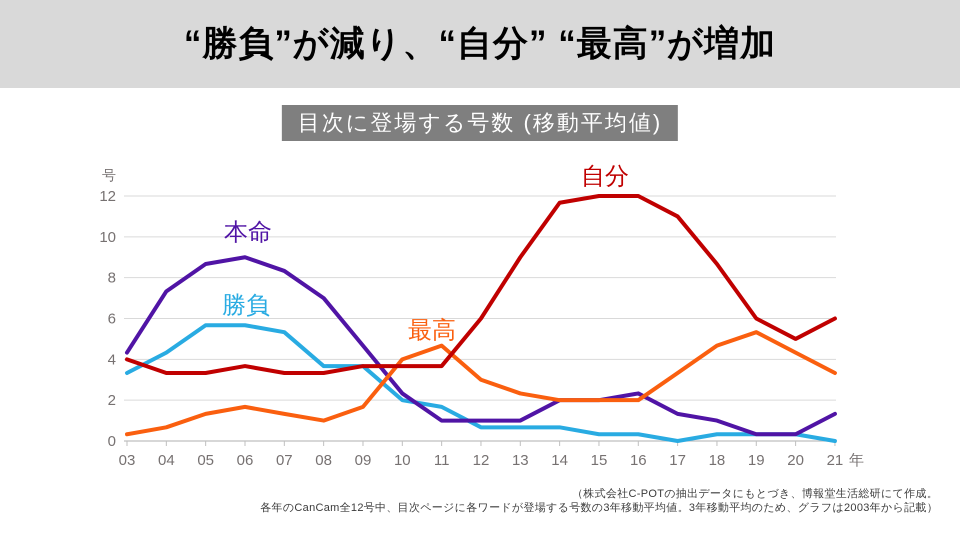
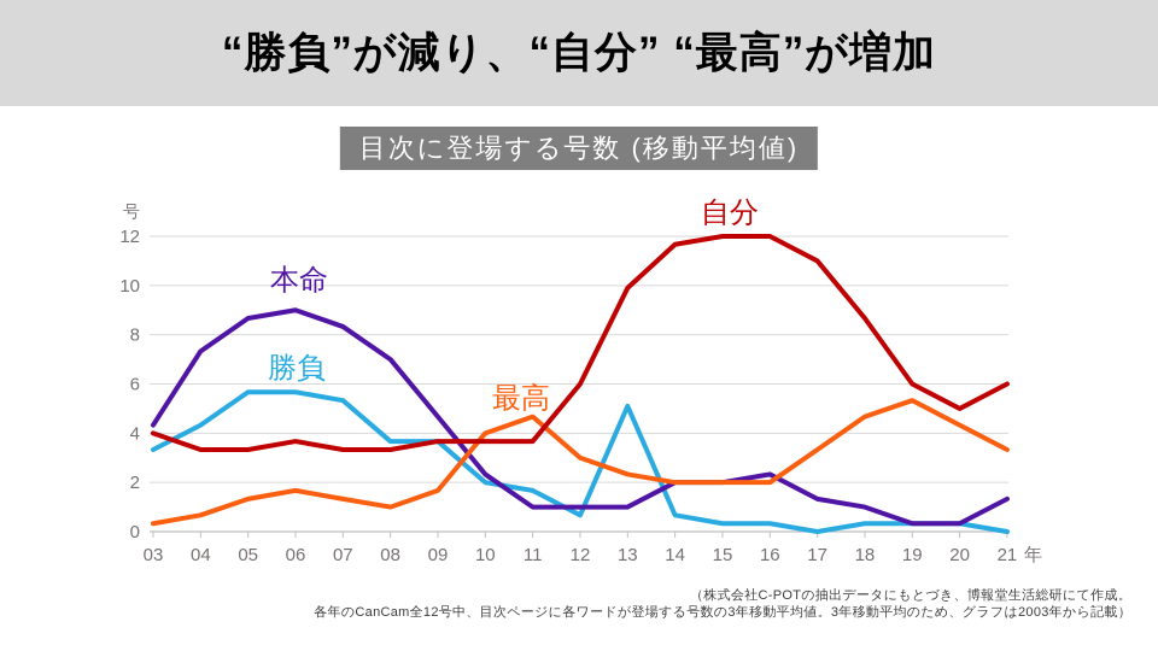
勝負/13: 0.7 -> 5.1
自分/13: 9.0 -> 9.9
